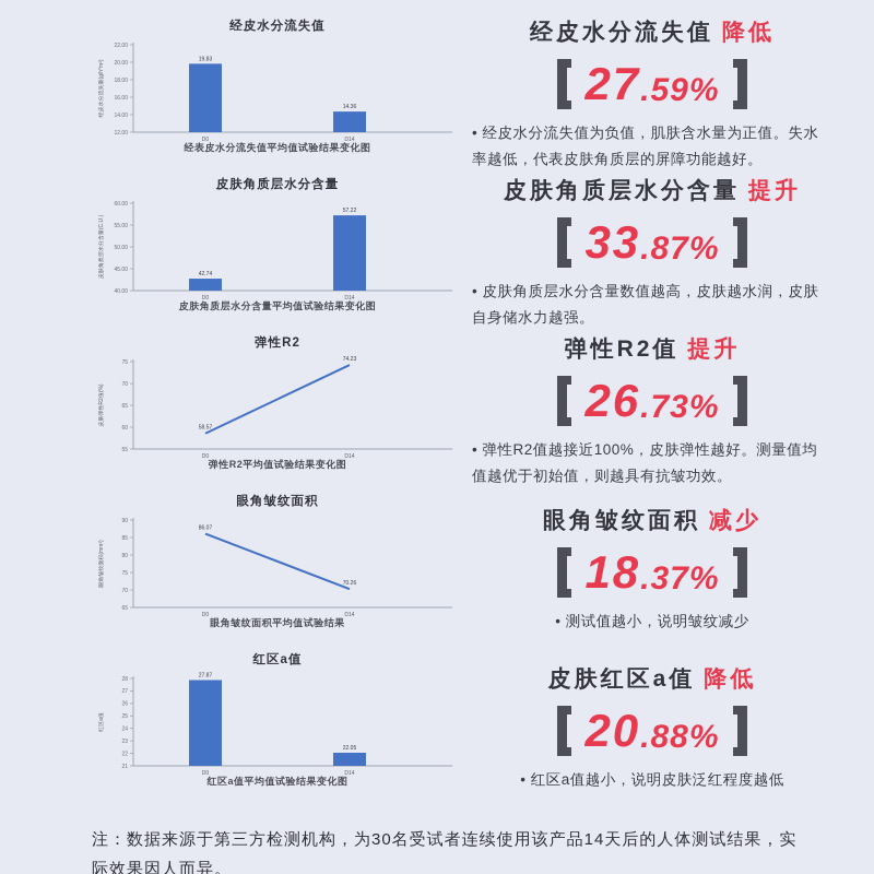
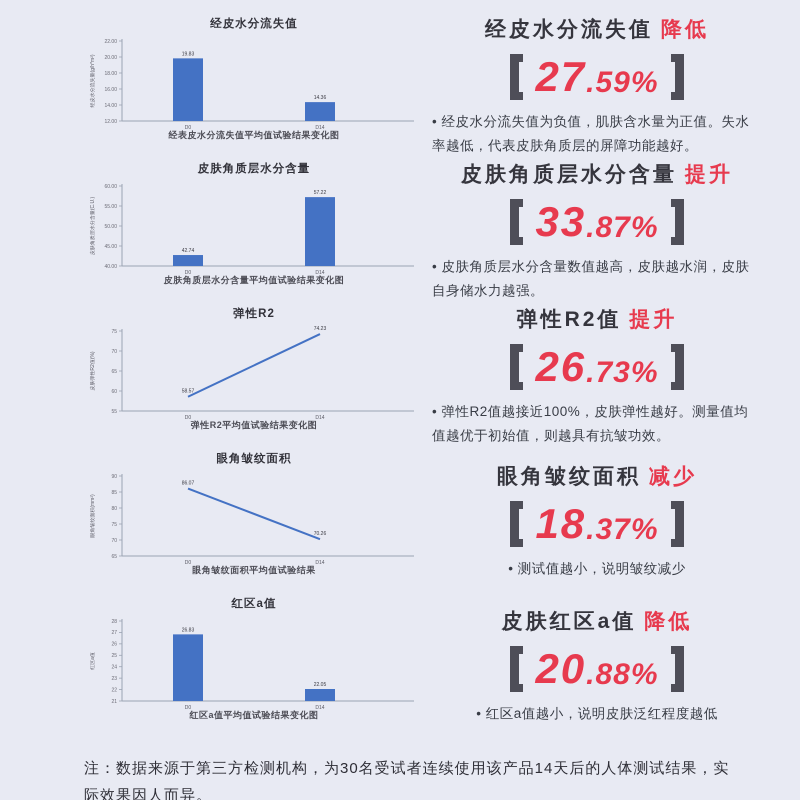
红区a值/D0: 27.87 -> 26.83
